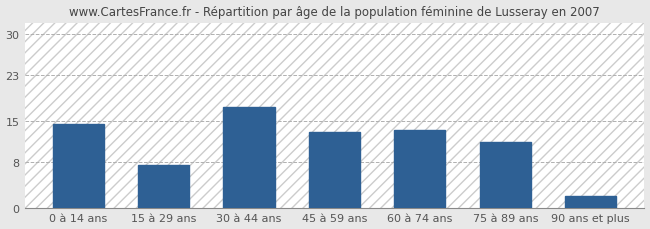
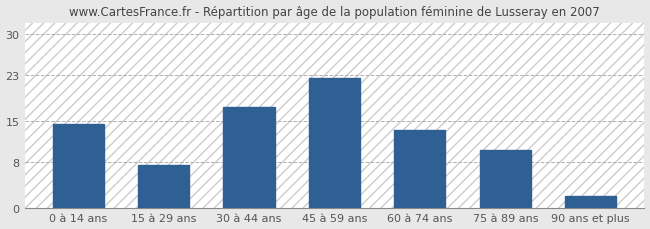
45 à 59 ans: 13.2 -> 22.5
75 à 89 ans: 11.4 -> 10.0
